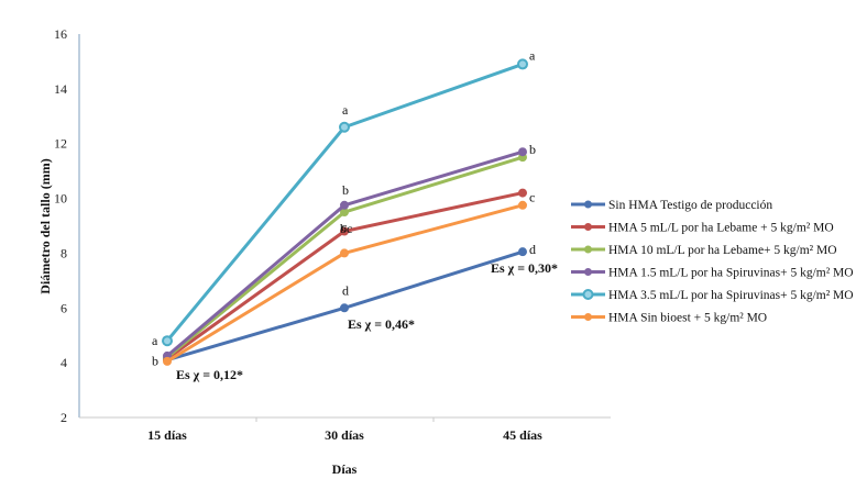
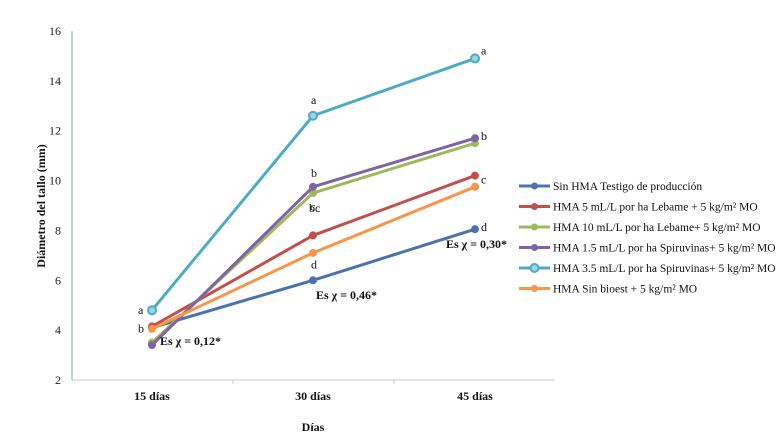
HMA 10 mL/L por ha Lebame+ 5 kg/m² MO/15 días: 4.2 -> 3.5
HMA 1.5 mL/L por ha Spiruvinas+ 5 kg/m² MO/15 días: 4.2 -> 3.4
HMA 5 mL/L por ha Lebame + 5 kg/m² MO/30 días: 8.8 -> 7.8
HMA Sin bioest + 5 kg/m² MO/30 días: 8.0 -> 7.1
